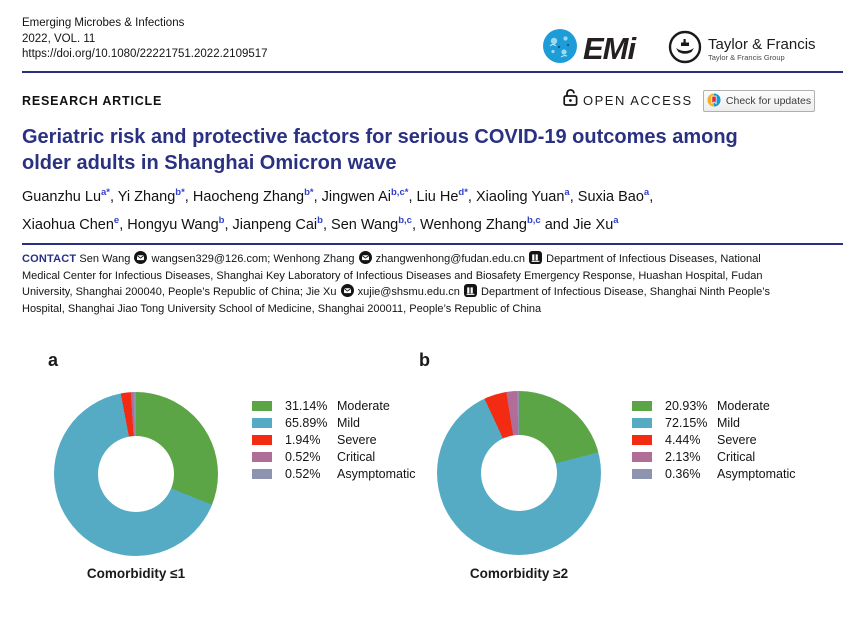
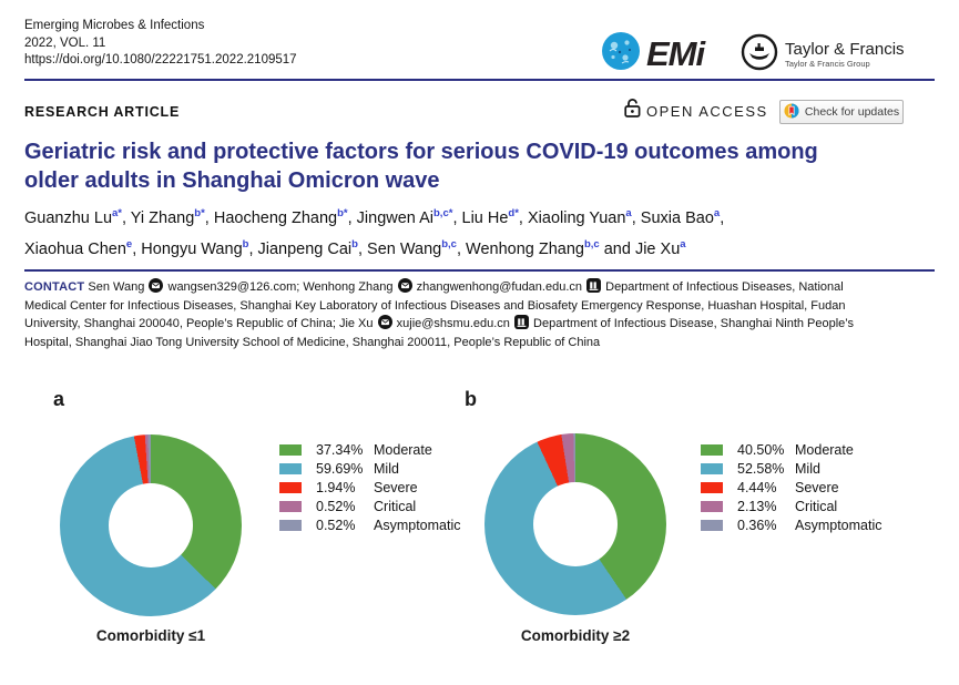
Comorbidity ≤1/Moderate: 31.14% -> 37.34%
Comorbidity ≤1/Mild: 65.89% -> 59.69%
Comorbidity ≥2/Moderate: 20.93% -> 40.50%
Comorbidity ≥2/Mild: 72.15% -> 52.58%
